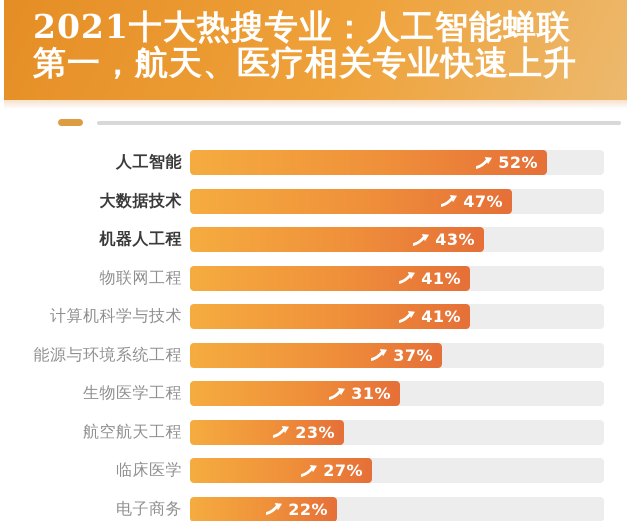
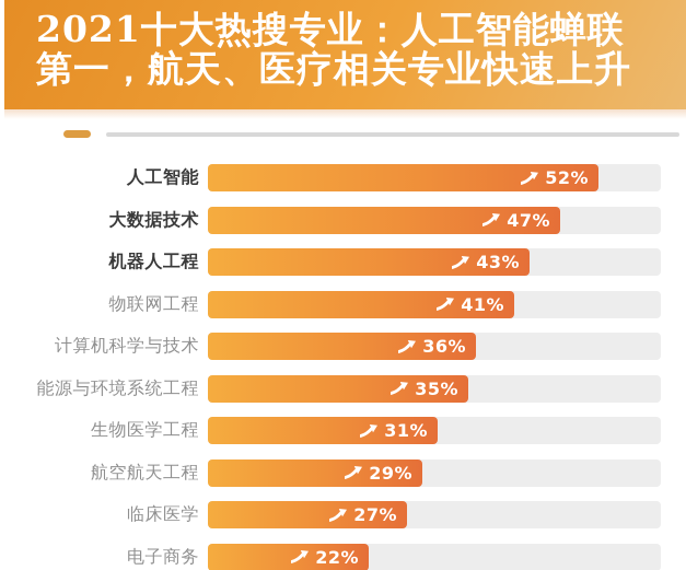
计算机科学与技术: 41% -> 36%
能源与环境系统工程: 37% -> 35%
航空航天工程: 23% -> 29%
